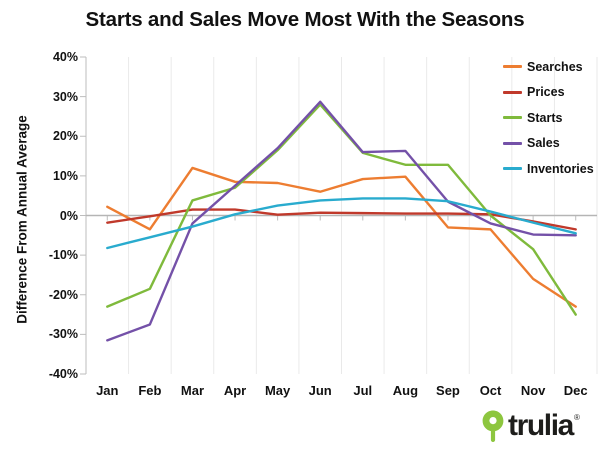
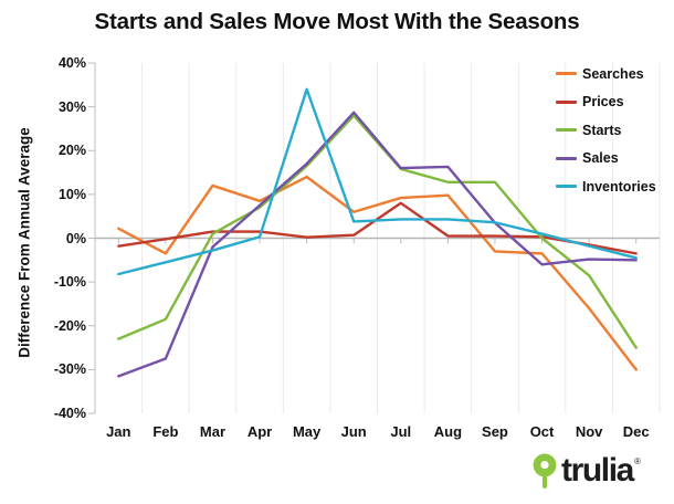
Starts/Mar: 4% -> 1%
Searches/May: 8% -> 14%
Inventories/May: 2% -> 34%
Prices/Jul: 1% -> 8%
Sales/Oct: -2% -> -6%
Searches/Dec: -23% -> -30%
